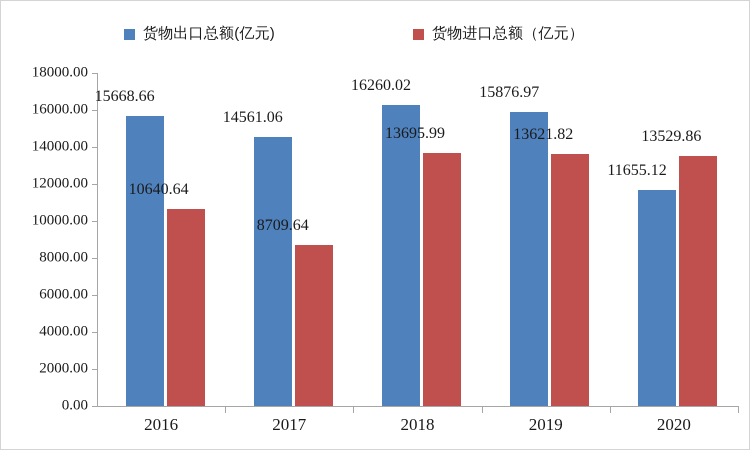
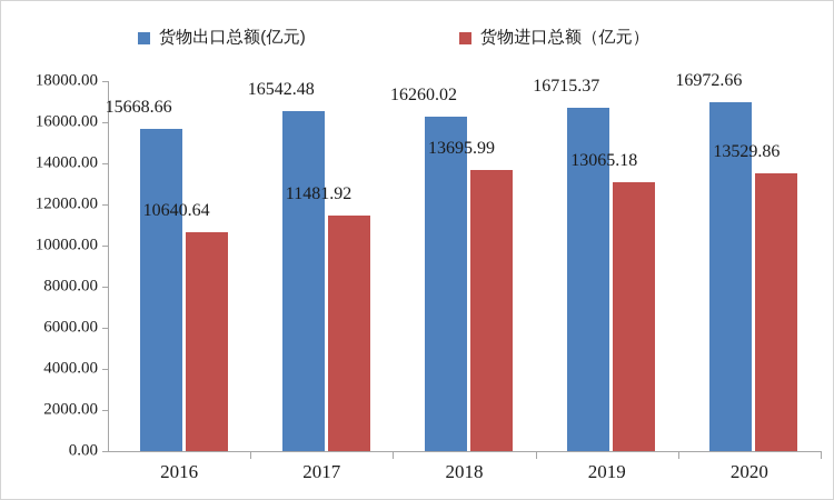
货物出口总额(亿元)/2017: 14561.06 -> 16542.48
货物进口总额（亿元）/2017: 8709.64 -> 11481.92
货物出口总额(亿元)/2019: 15876.97 -> 16715.37
货物进口总额（亿元）/2019: 13621.82 -> 13065.18
货物出口总额(亿元)/2020: 11655.12 -> 16972.66
